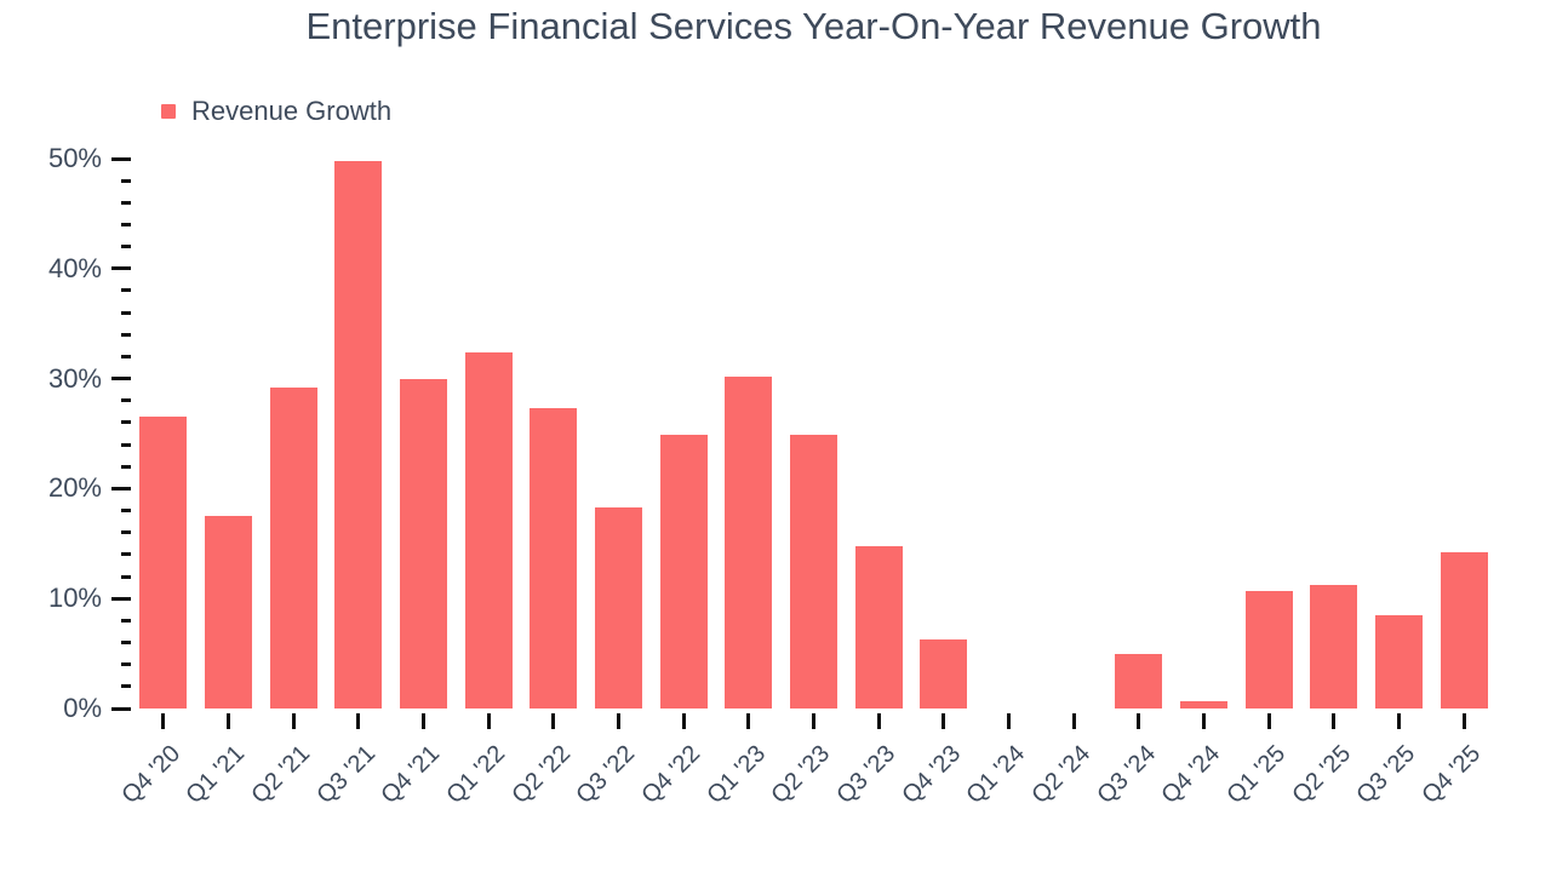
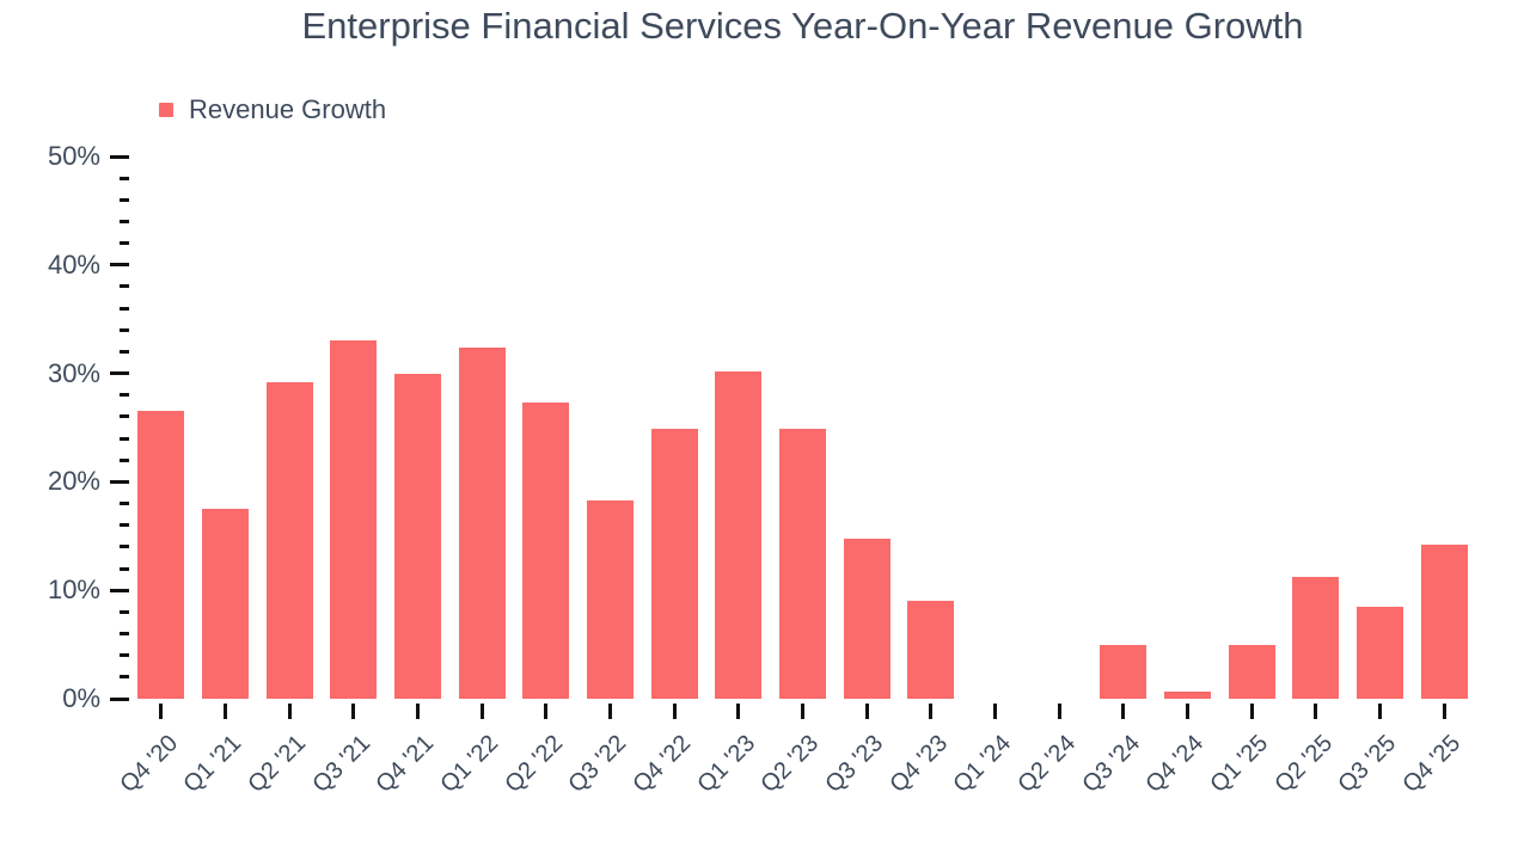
Q3 '21: 50% -> 33%
Q4 '23: 6% -> 9%
Q1 '25: 11% -> 5%
